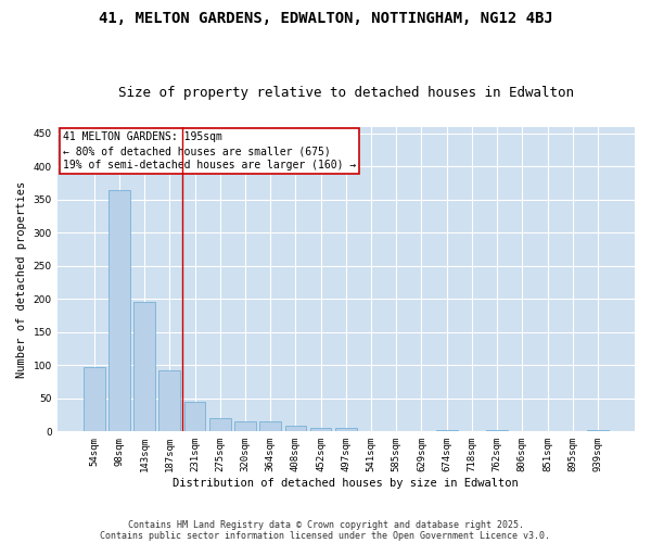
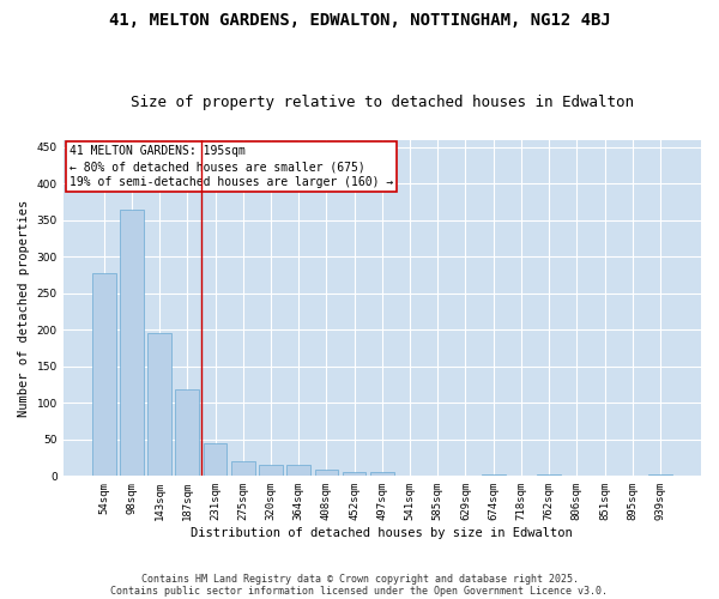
54sqm: 97 -> 278
187sqm: 93 -> 118
